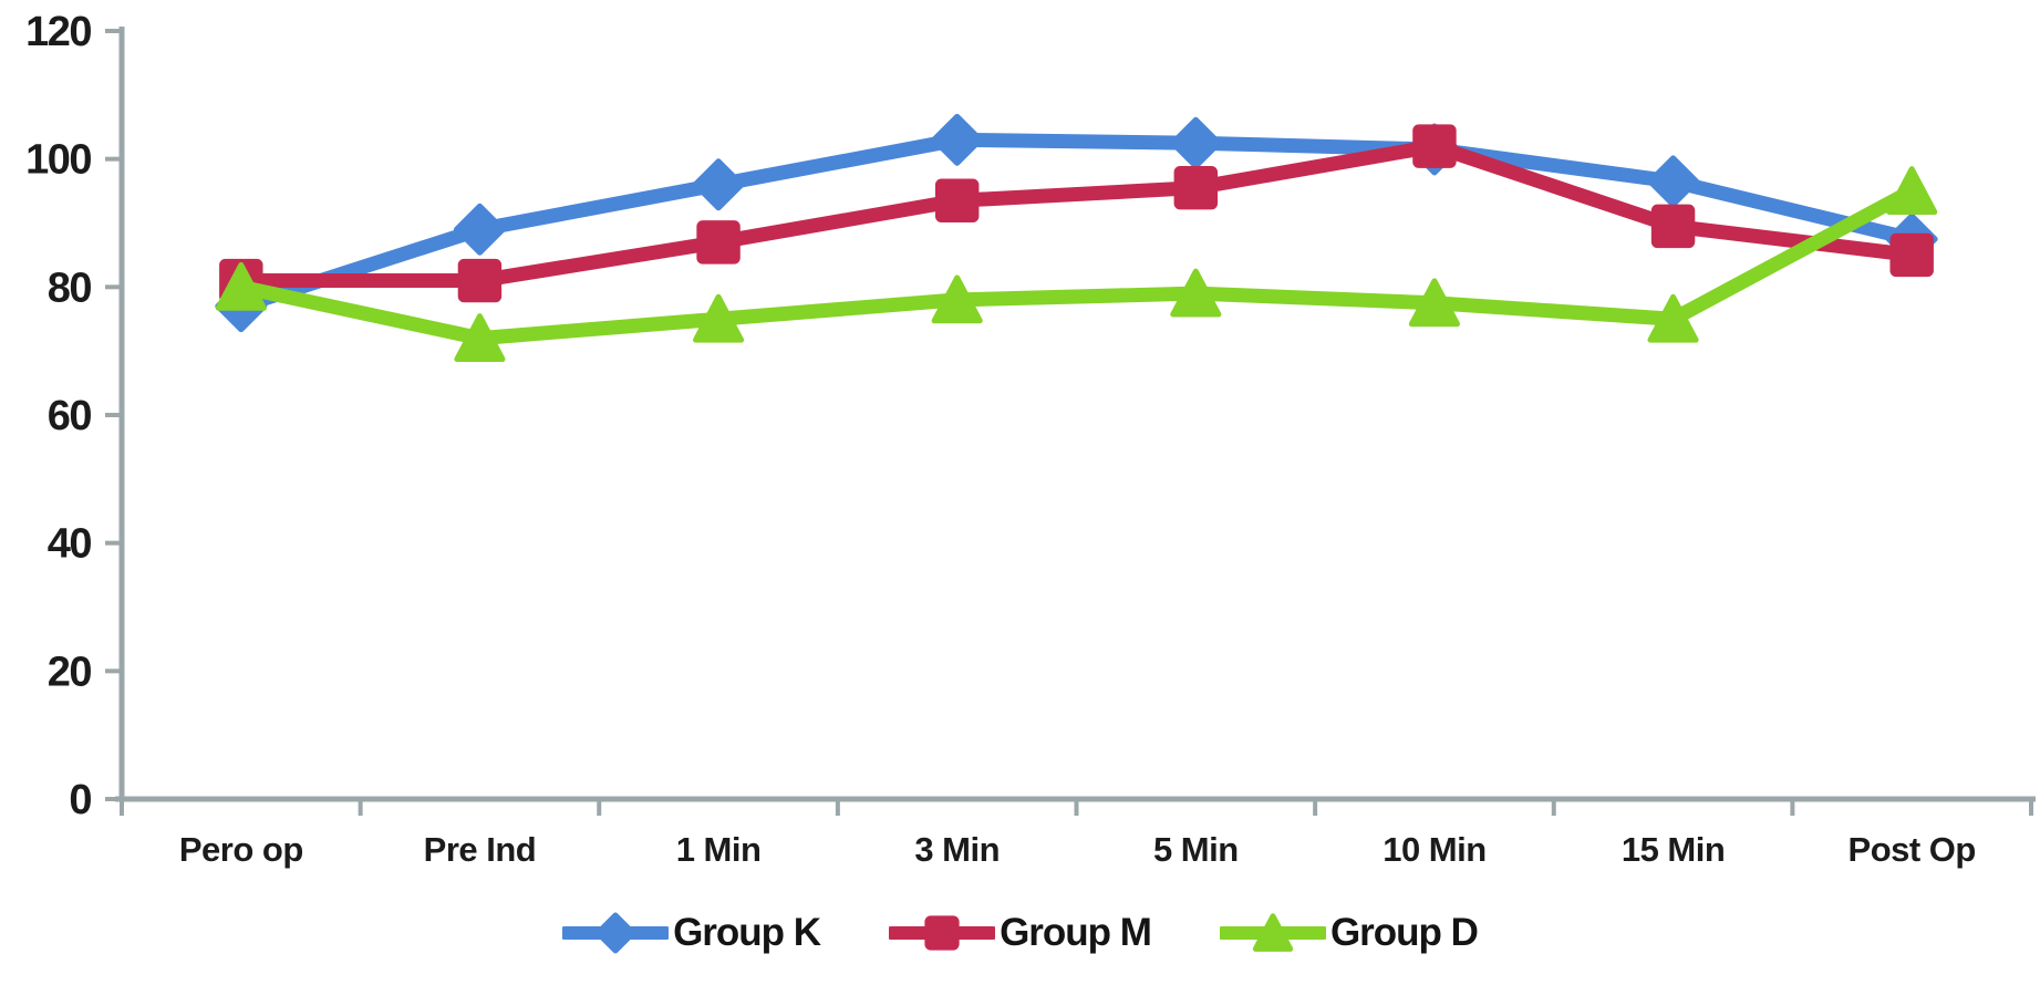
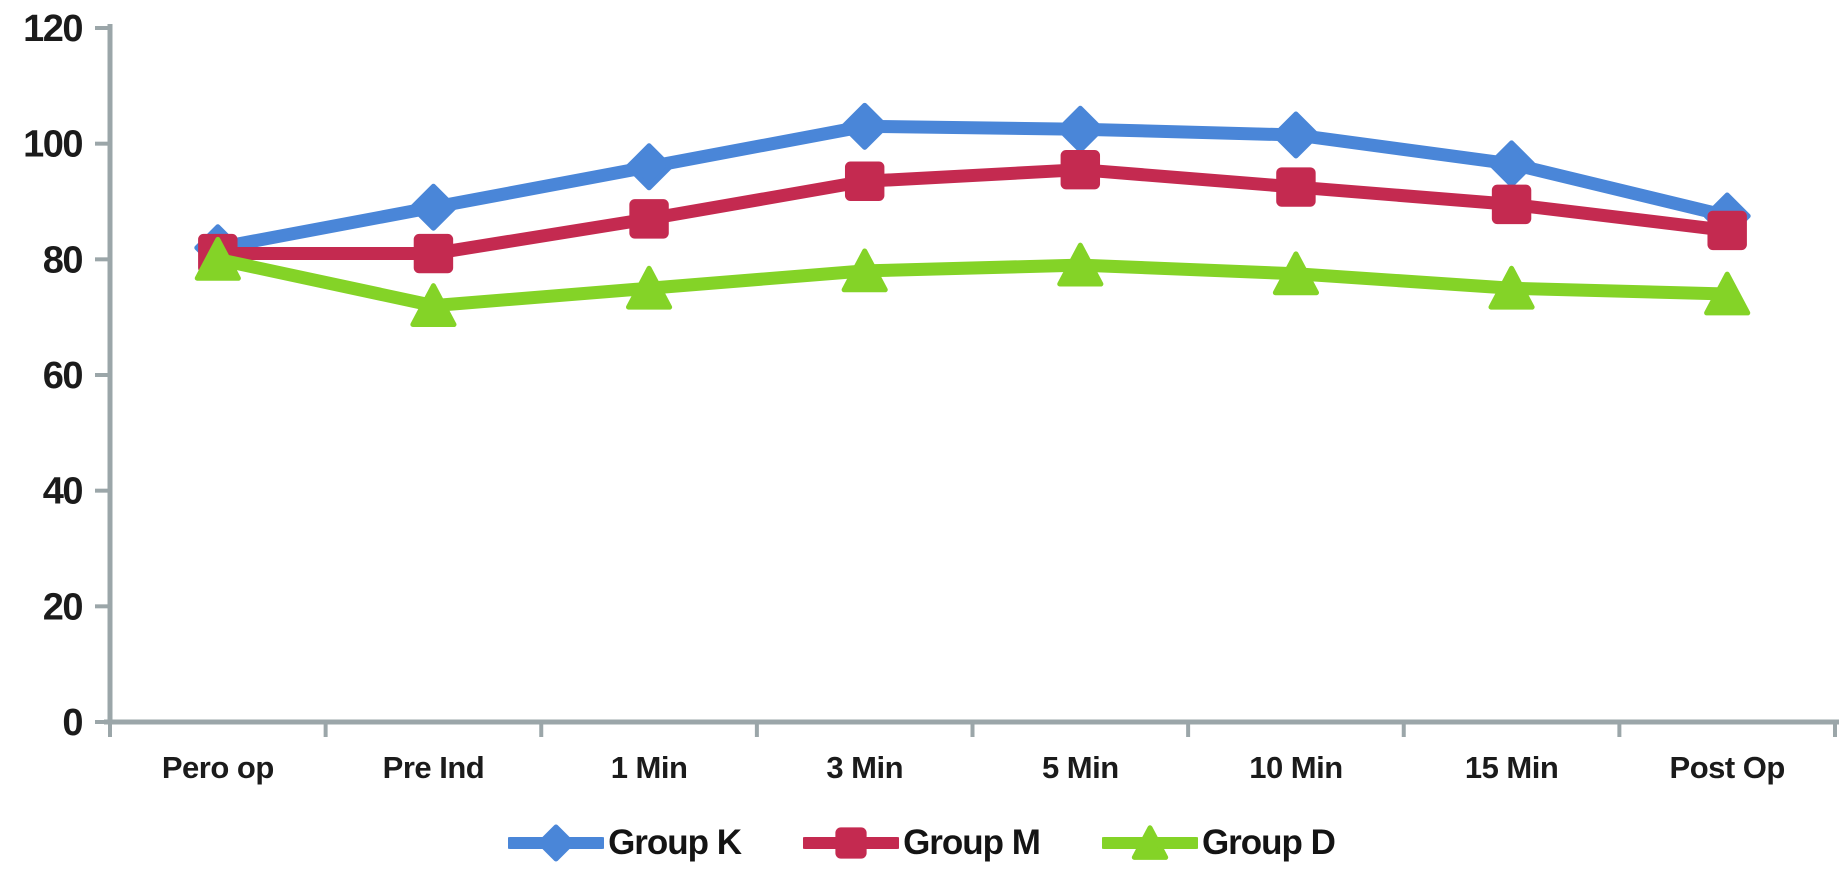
Group K/Pero op: 77 -> 82
Group M/10 Min: 102 -> 92
Group D/Post Op: 95 -> 74
